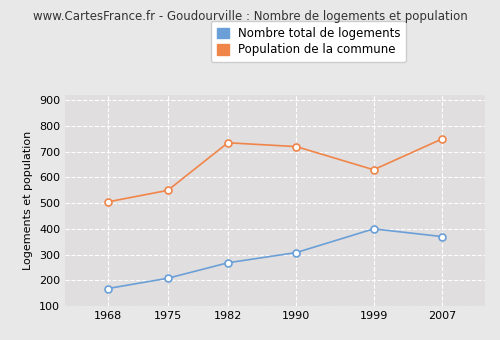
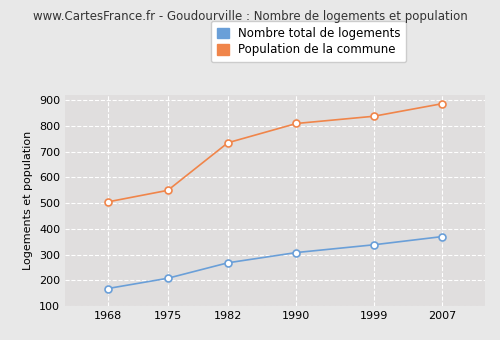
Population de la commune/1990: 720 -> 810
Nombre total de logements/1999: 400 -> 338
Population de la commune/1999: 630 -> 838
Population de la commune/2007: 750 -> 887
